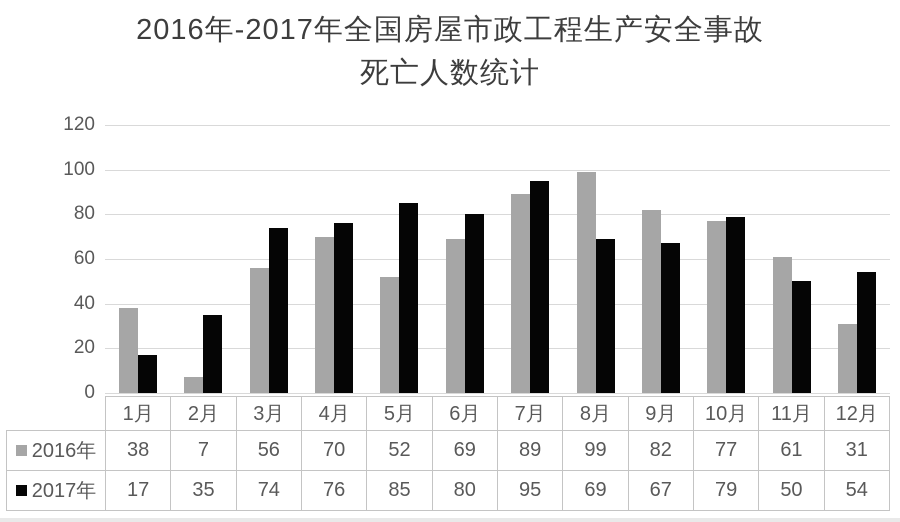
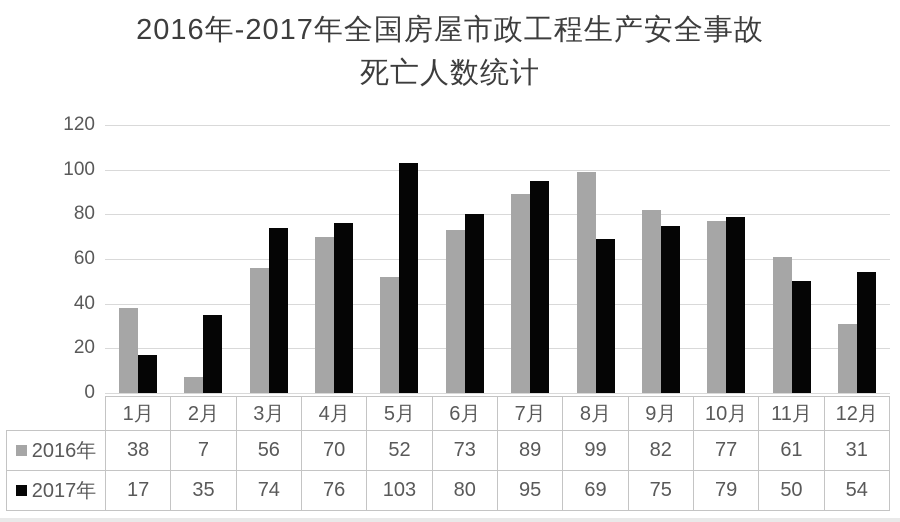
2017年/5月: 85 -> 103
2016年/6月: 69 -> 73
2017年/9月: 67 -> 75
